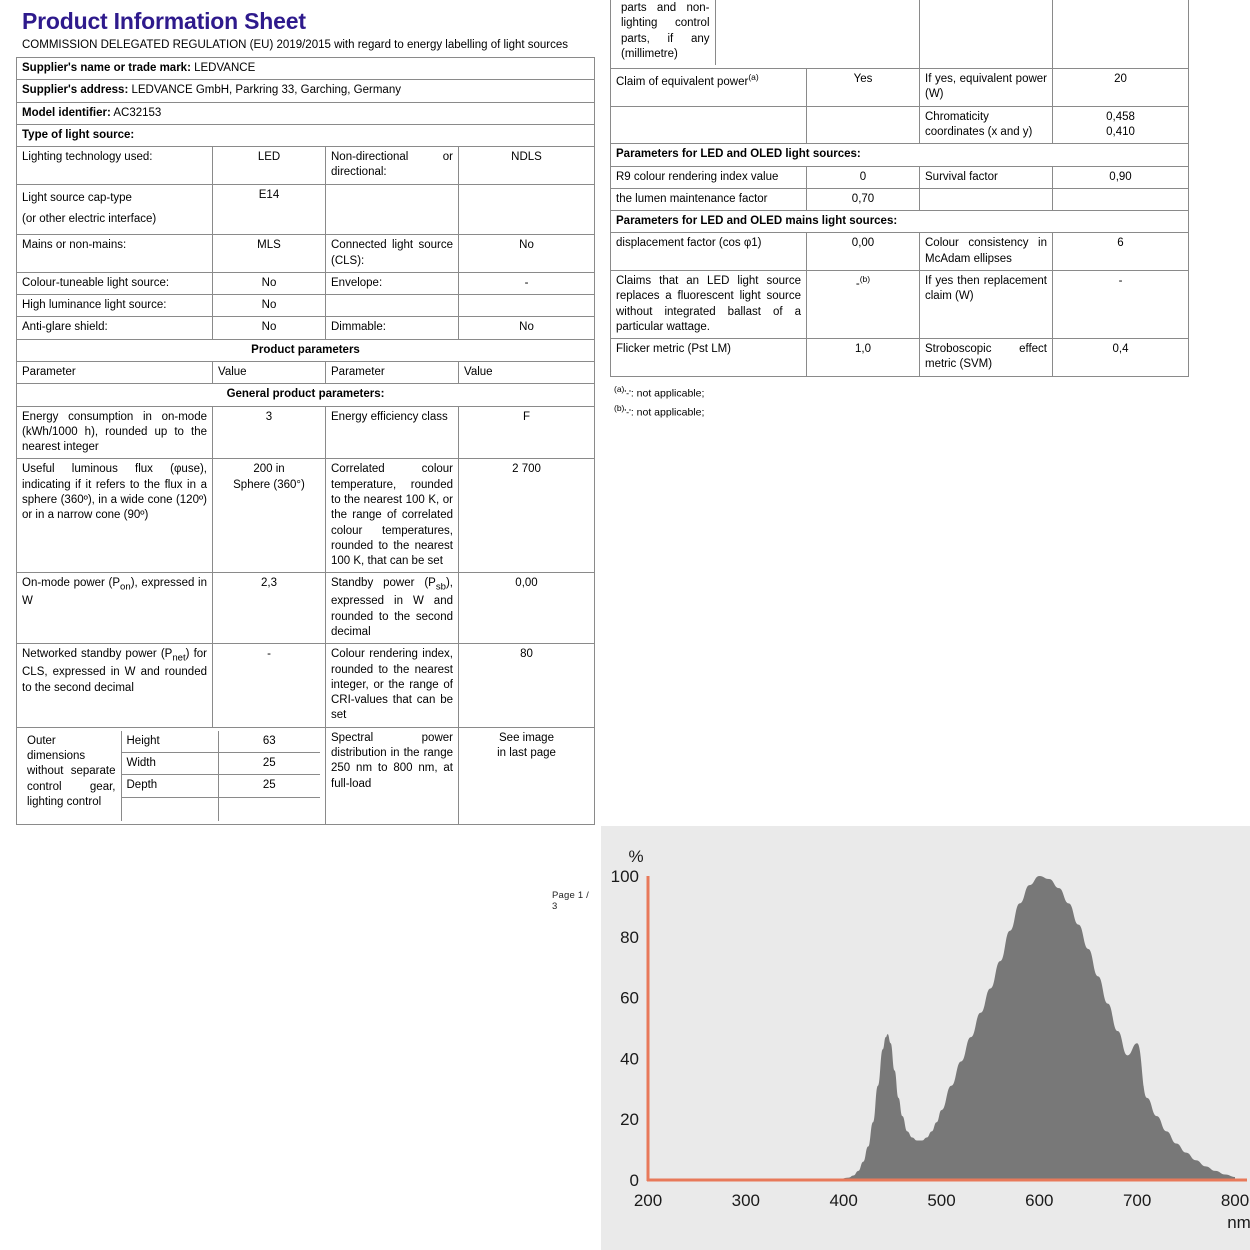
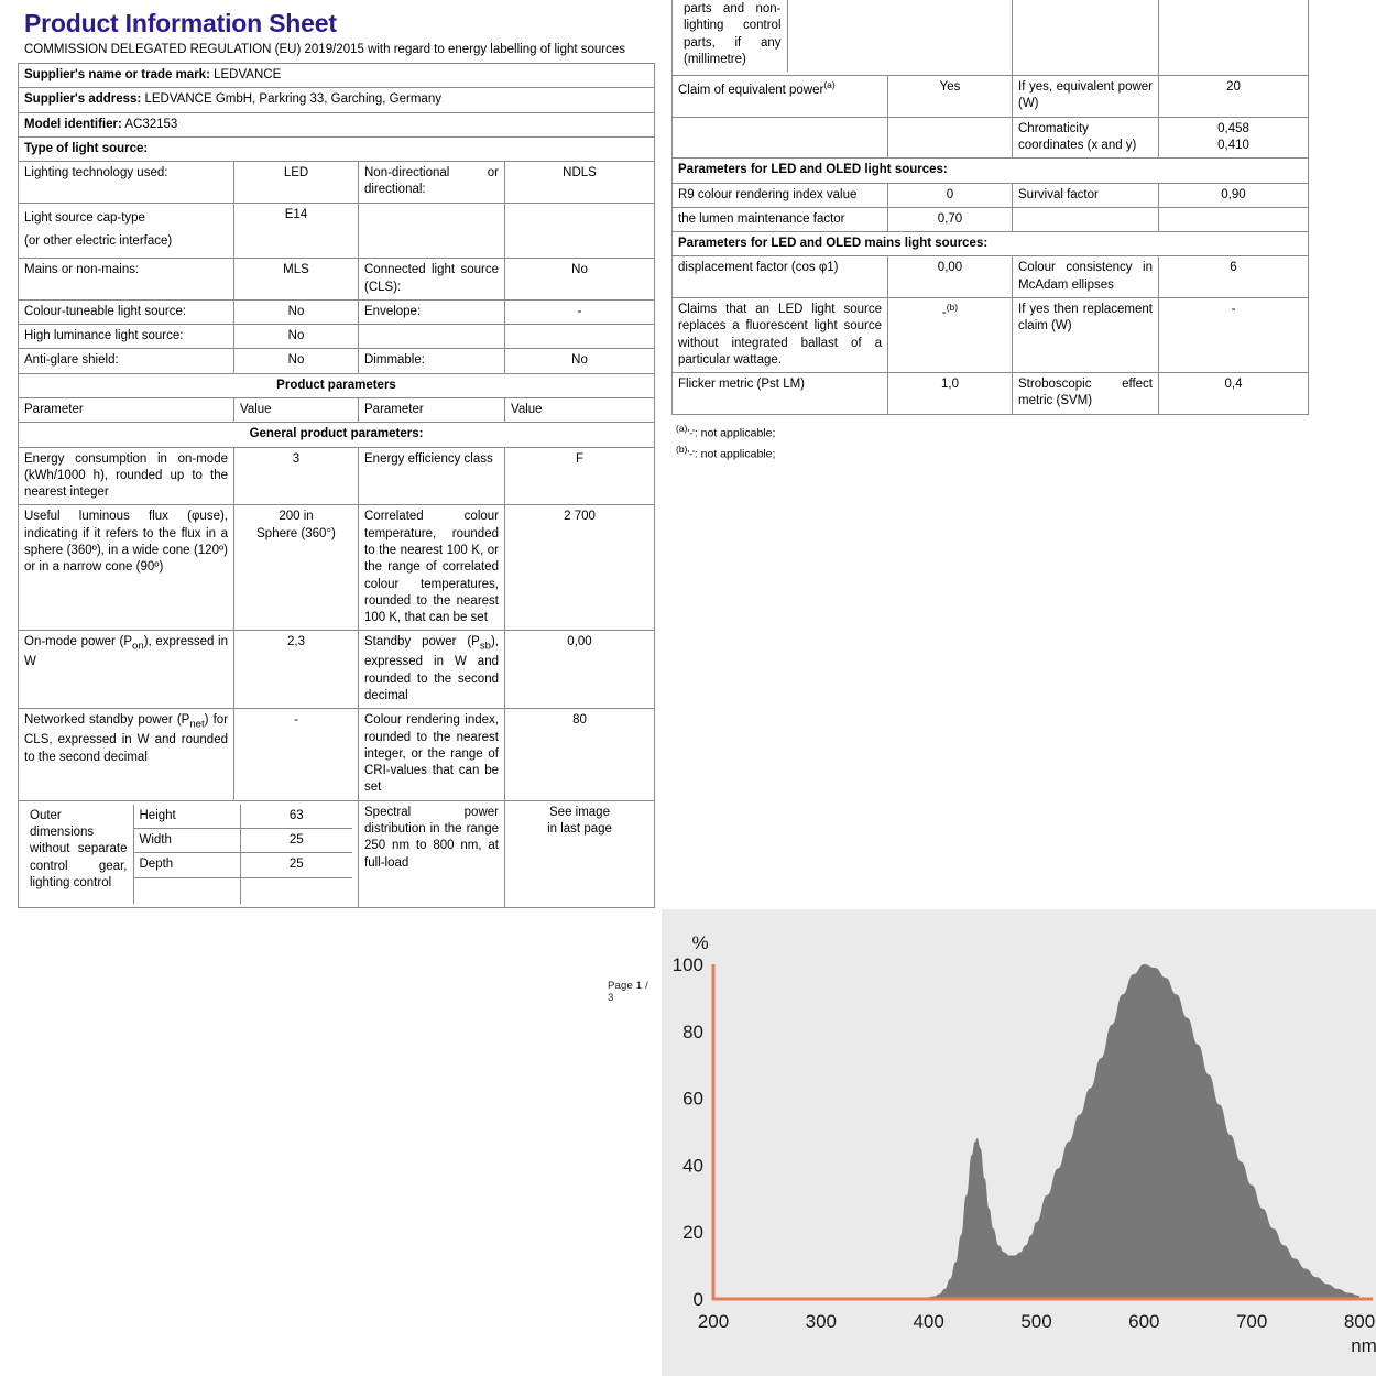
700: 45 -> 34
